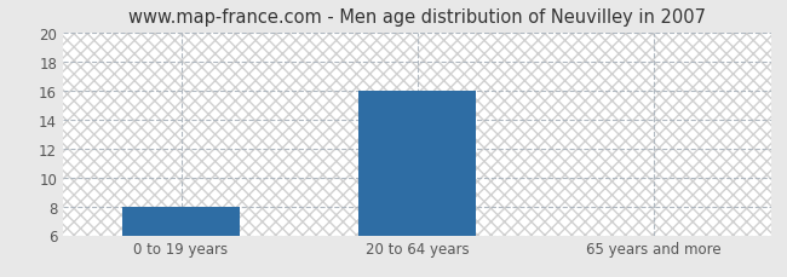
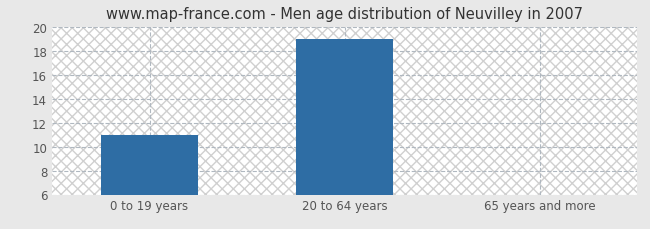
0 to 19 years: 8 -> 11
20 to 64 years: 16 -> 19
